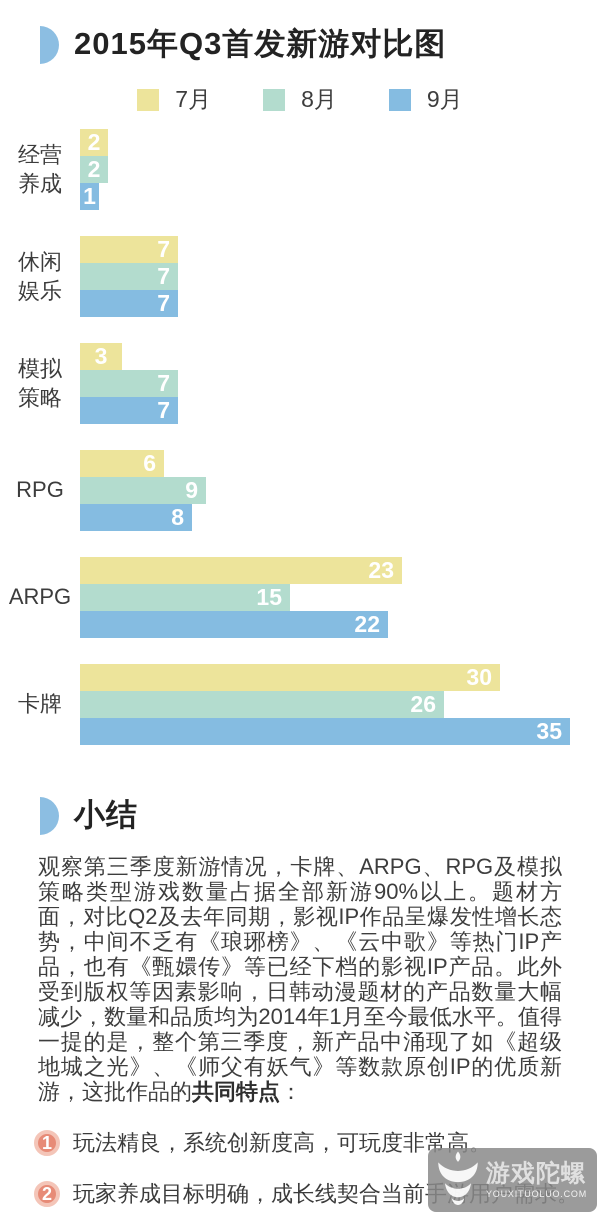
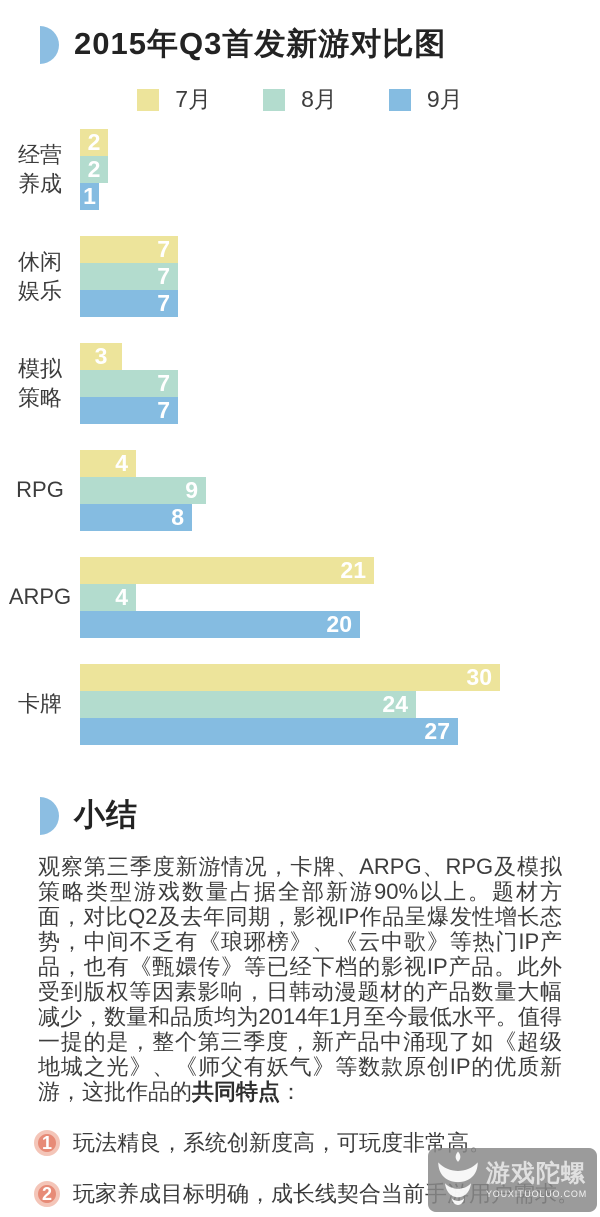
7月/RPG: 6 -> 4
7月/ARPG: 23 -> 21
8月/ARPG: 15 -> 4
9月/ARPG: 22 -> 20
8月/卡牌: 26 -> 24
9月/卡牌: 35 -> 27
